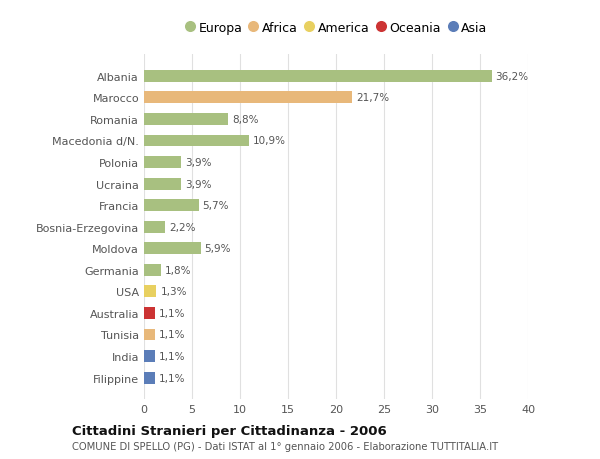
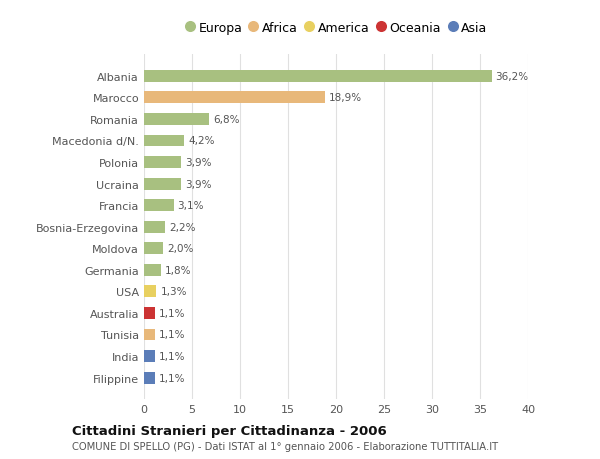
Marocco: 21,7% -> 18,9%
Romania: 8,8% -> 6,8%
Macedonia d/N.: 10,9% -> 4,2%
Francia: 5,7% -> 3,1%
Moldova: 5,9% -> 2,0%
